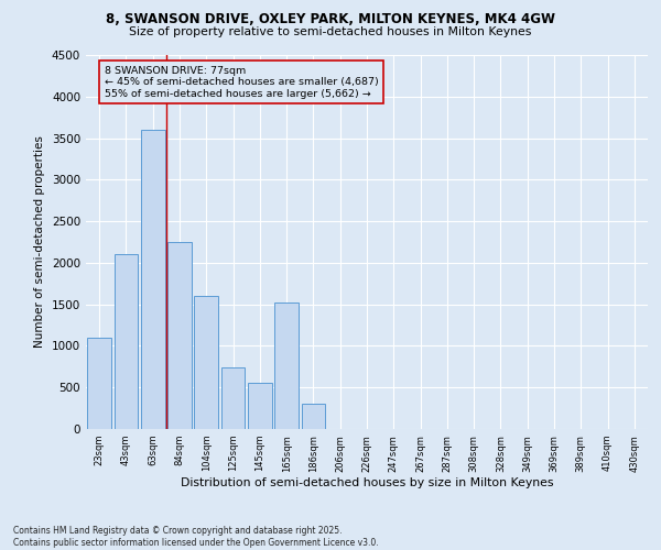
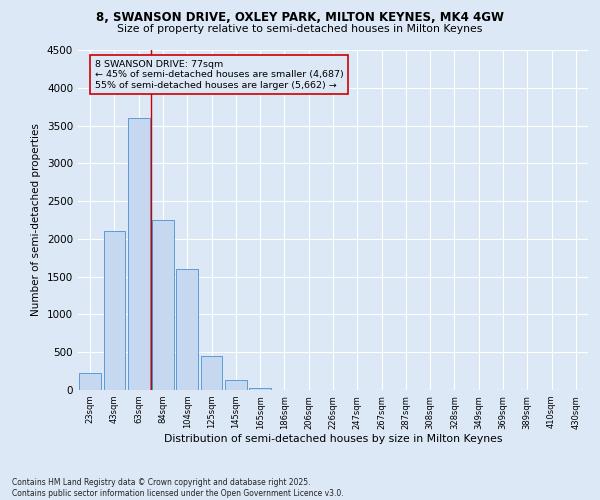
23sqm: 1100 -> 230
125sqm: 740 -> 450
145sqm: 560 -> 130
165sqm: 1520 -> 30
186sqm: 300 -> 0
